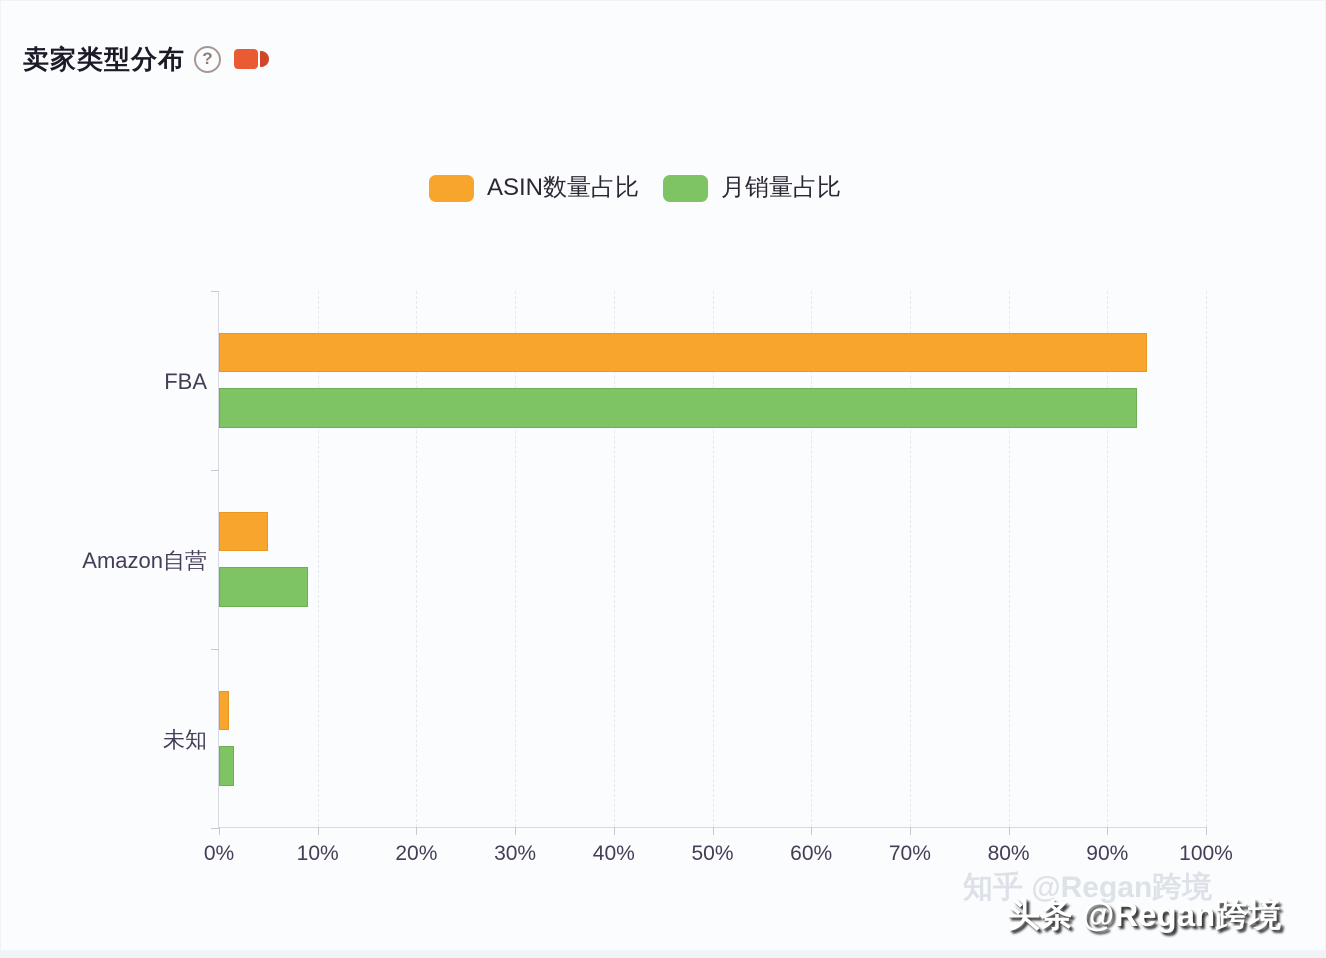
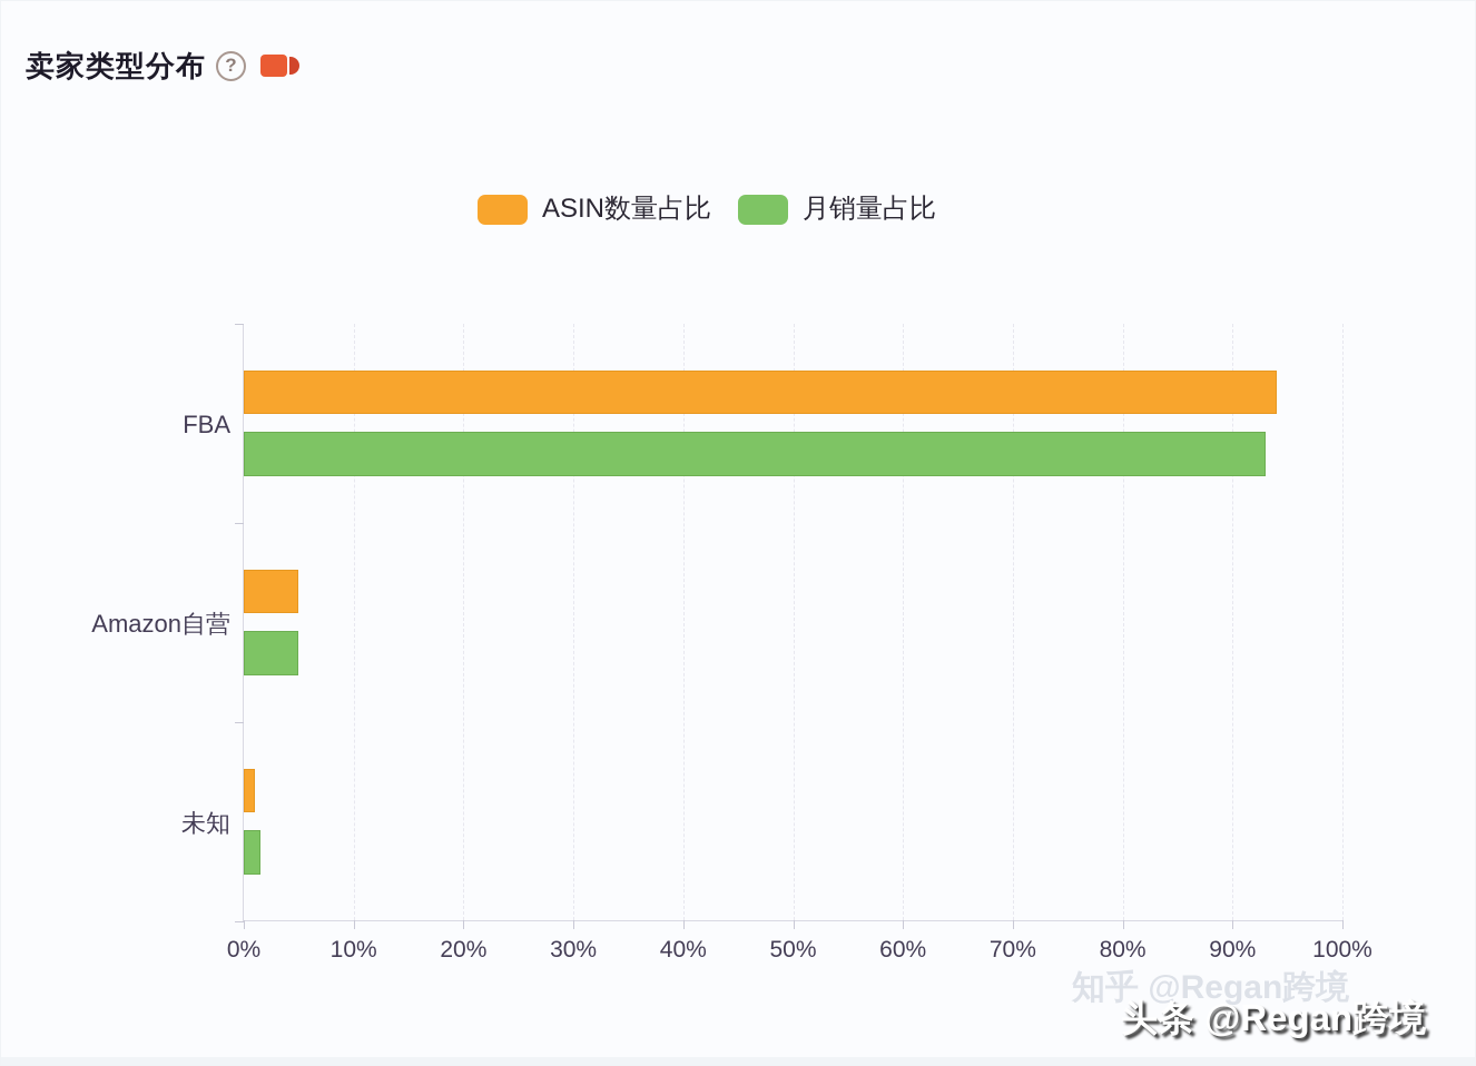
月销量占比/Amazon自营: 9% -> 5%
